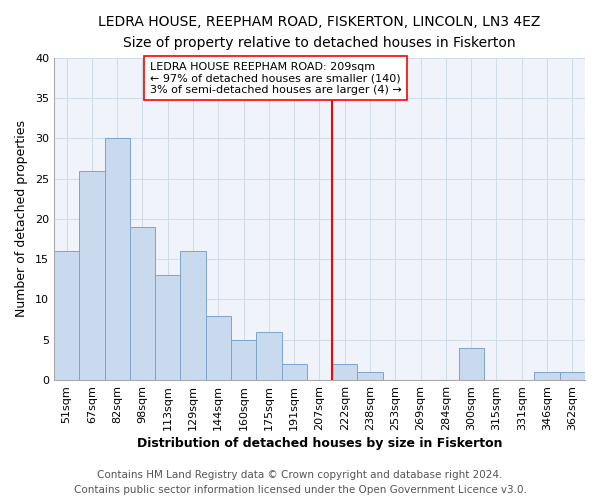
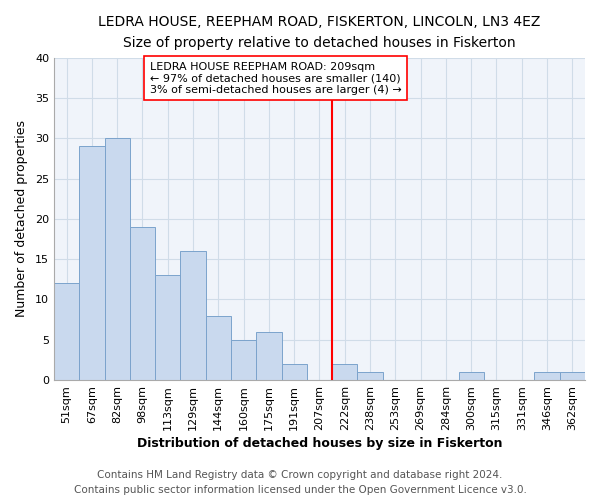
51sqm: 16 -> 12
67sqm: 26 -> 29
300sqm: 4 -> 1
